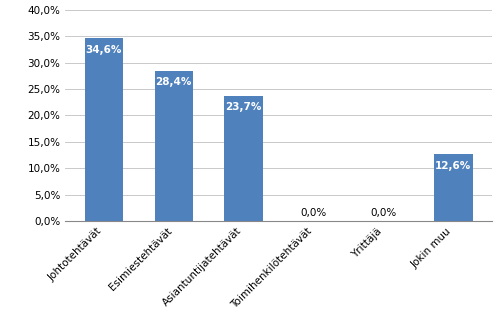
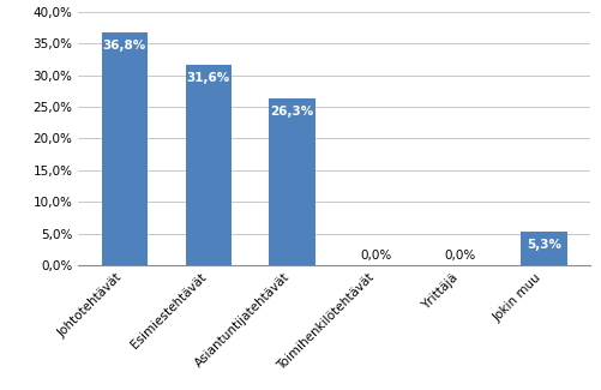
Johtotehtävät: 34,6% -> 36,8%
Esimiestehtävät: 28,4% -> 31,6%
Asiantuntijatehtävät: 23,7% -> 26,3%
Jokin muu: 12,6% -> 5,3%
